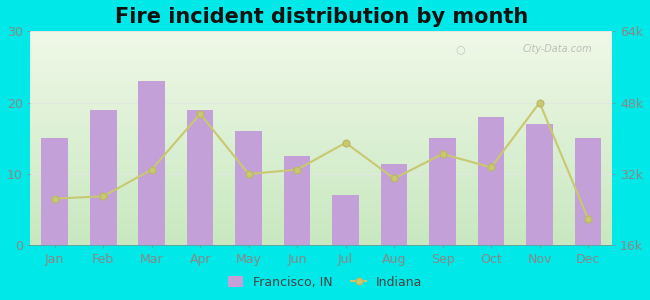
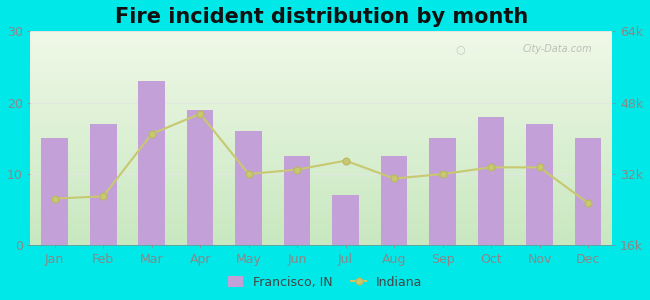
Francisco, IN/Feb: 19.0 -> 17.0
Indiana/Mar: 33.0k -> 41.0k
Indiana/Jul: 39.0k -> 35.0k
Francisco, IN/Aug: 11.4 -> 12.5
Indiana/Sep: 36.5k -> 32.0k
Indiana/Nov: 48.0k -> 33.5k
Indiana/Dec: 22.0k -> 25.5k
